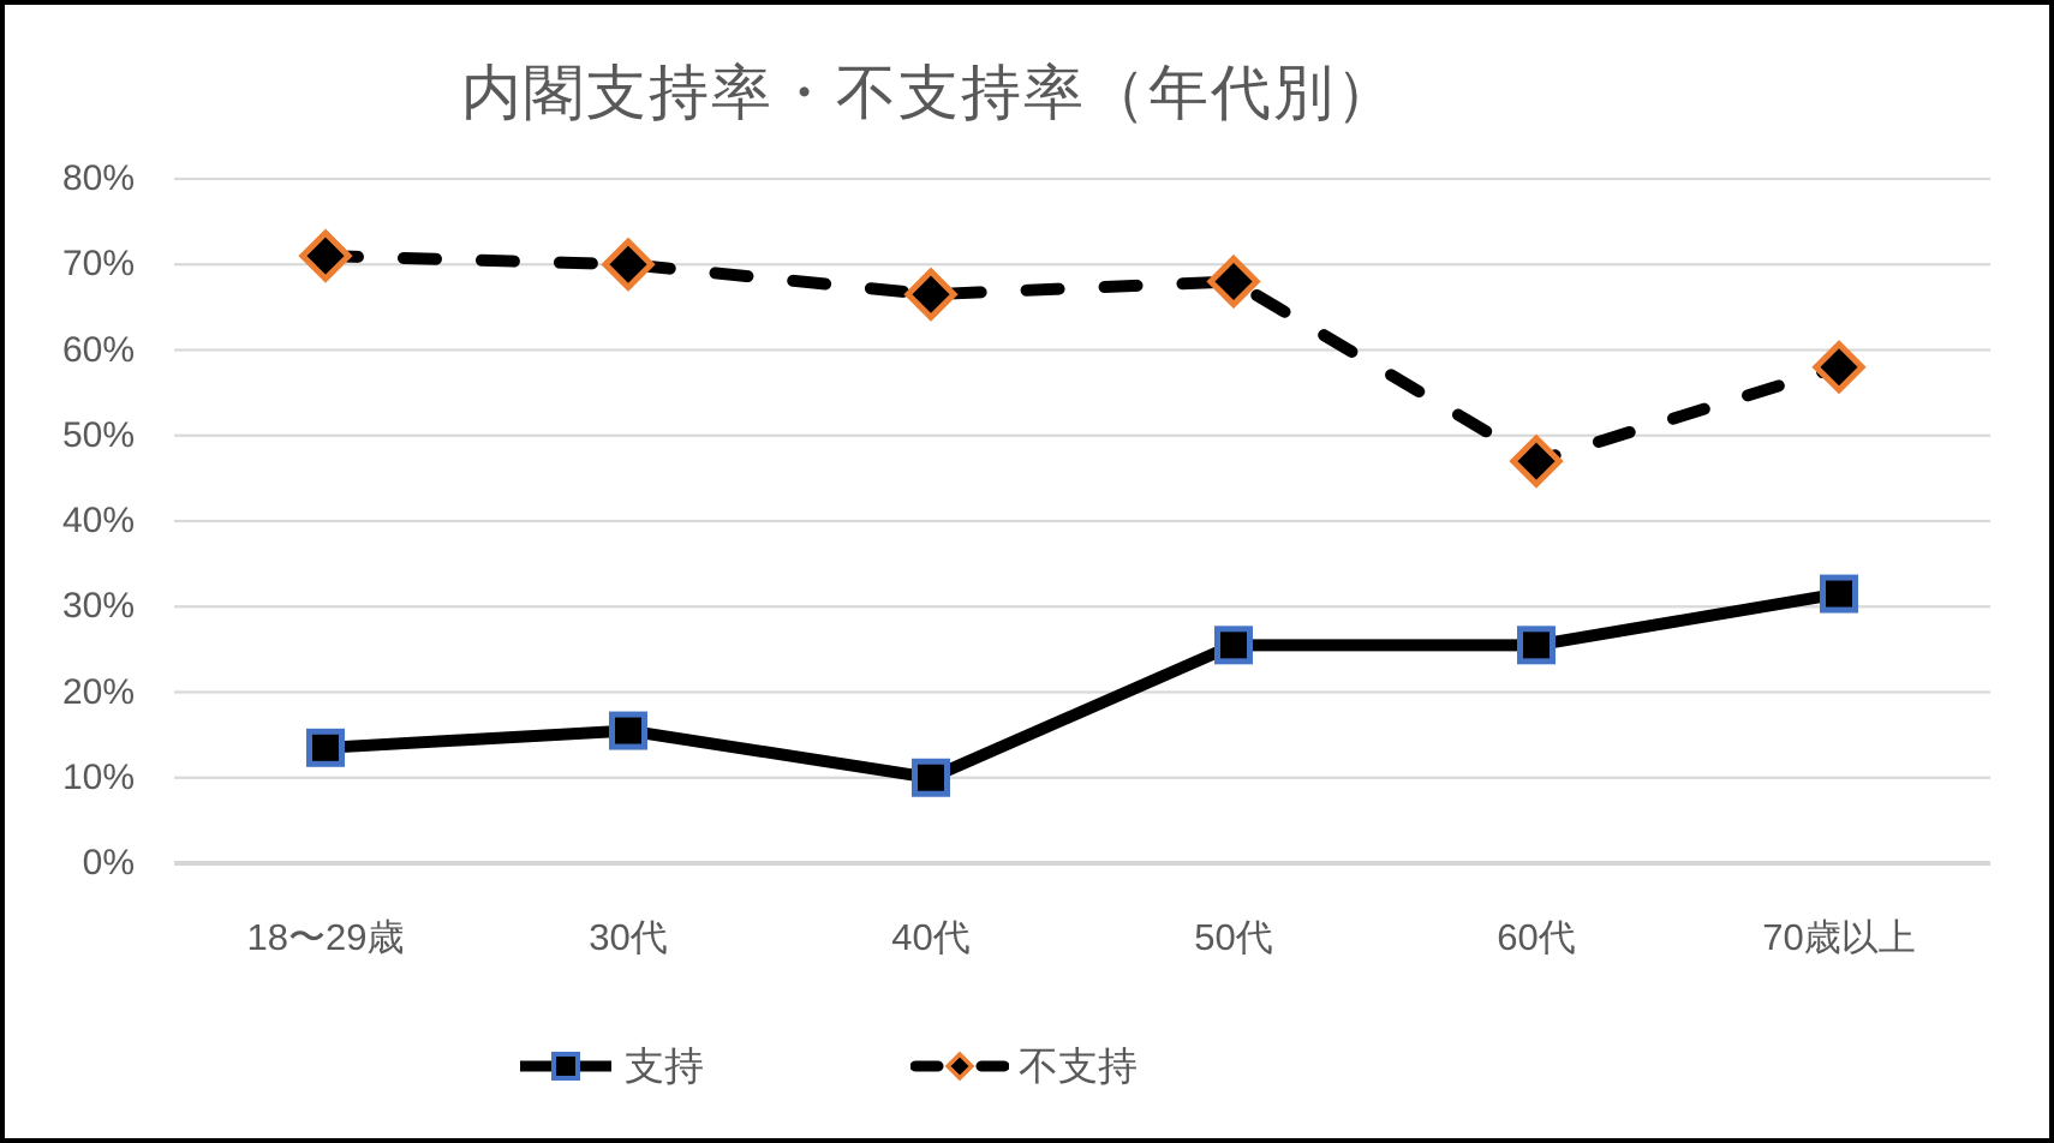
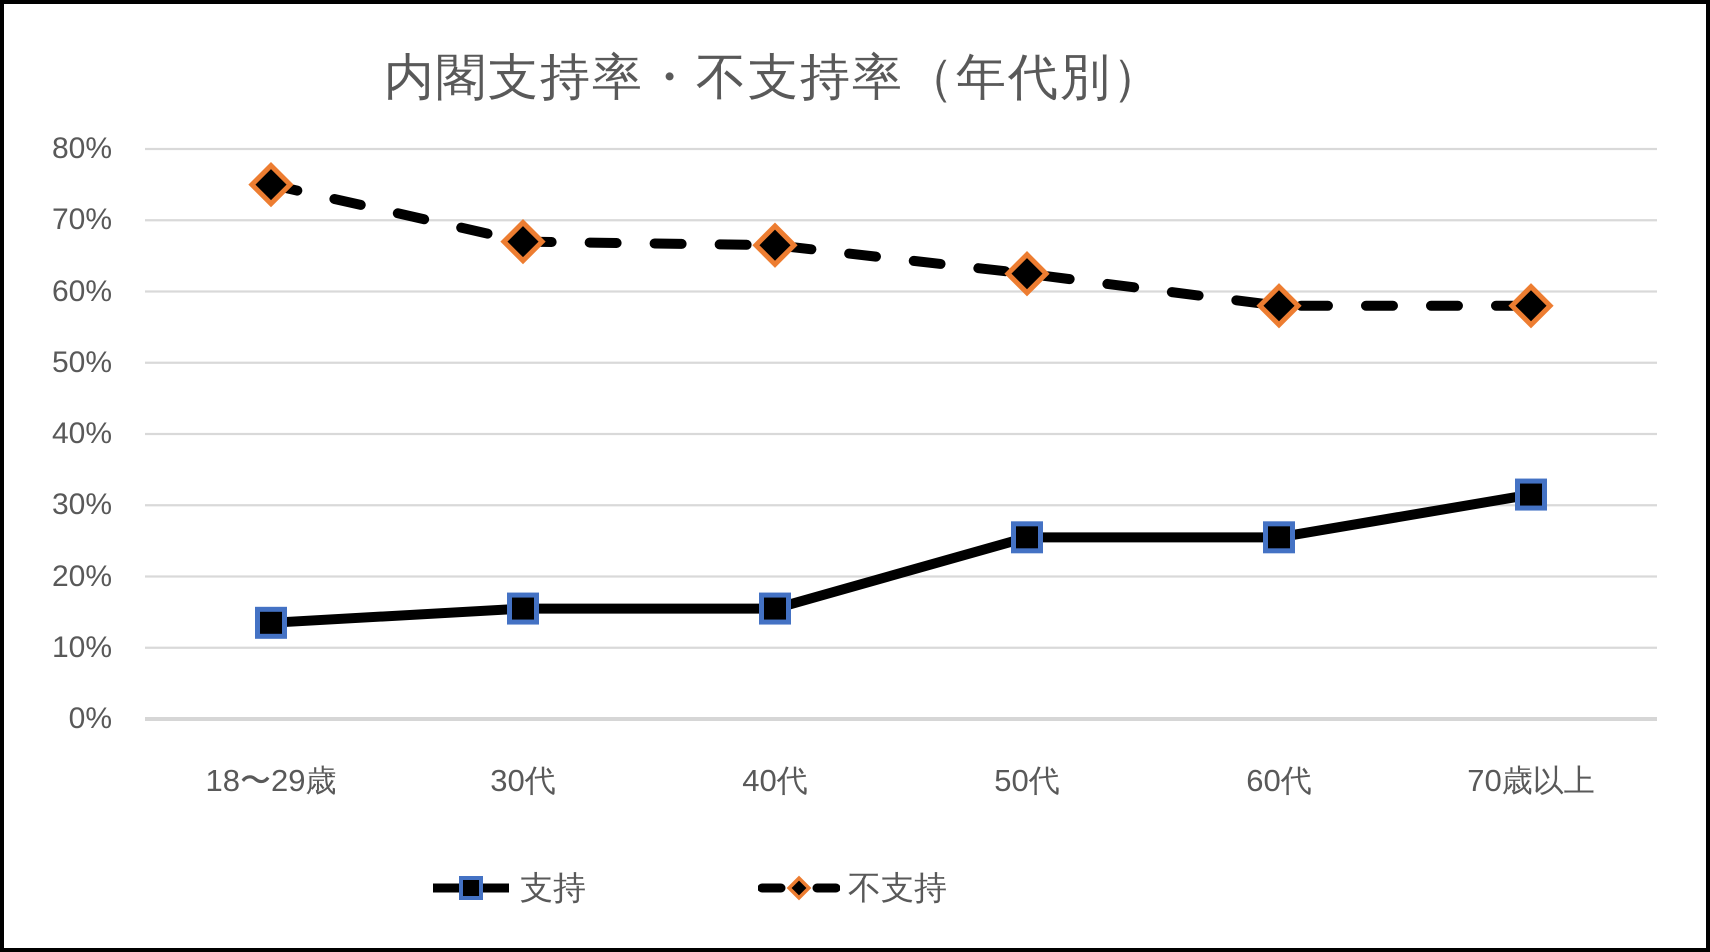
不支持/18〜29歳: 71% -> 75%
不支持/30代: 70% -> 67%
支持/40代: 10% -> 16%
不支持/50代: 68% -> 62%
不支持/60代: 47% -> 58%
